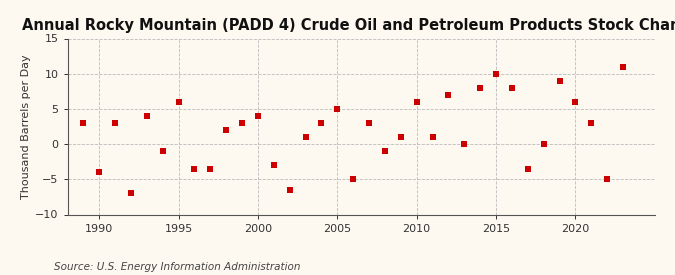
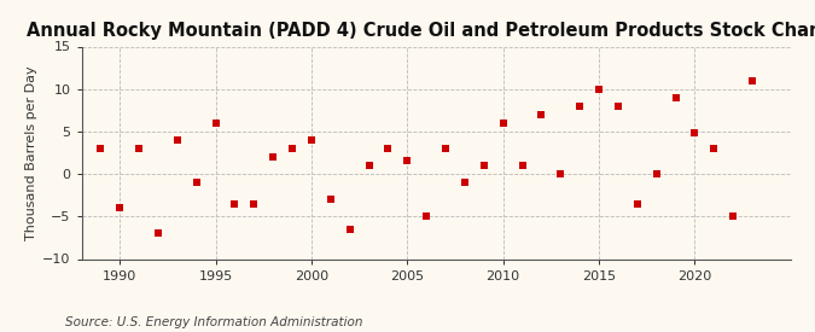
2005: 5.0 -> 1.6
2020: 6.0 -> 4.8
